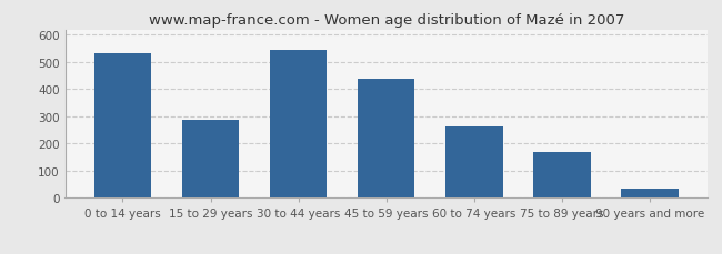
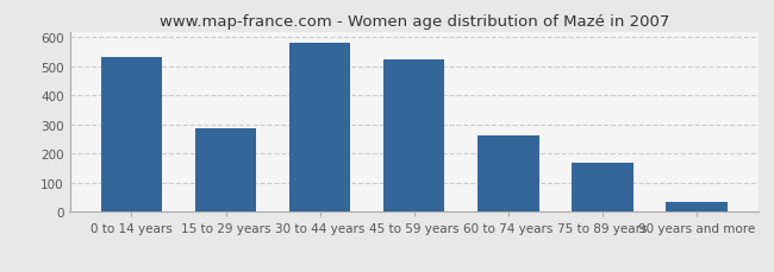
30 to 44 years: 546 -> 580
45 to 59 years: 437 -> 525
